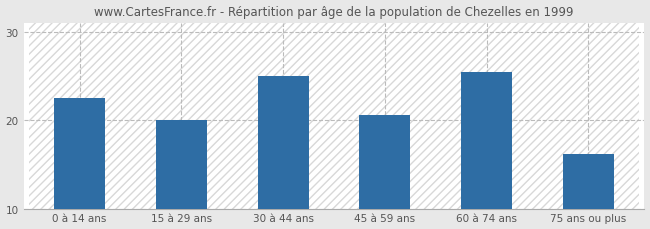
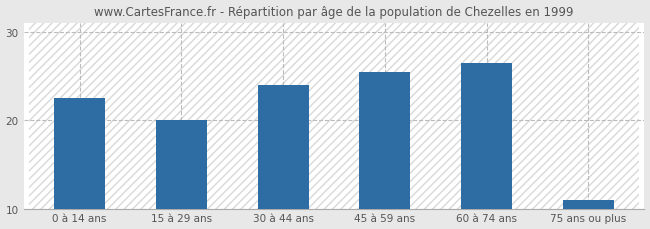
30 à 44 ans: 25.0 -> 24.0
45 à 59 ans: 20.6 -> 25.5
60 à 74 ans: 25.4 -> 26.5
75 ans ou plus: 16.2 -> 11.0
